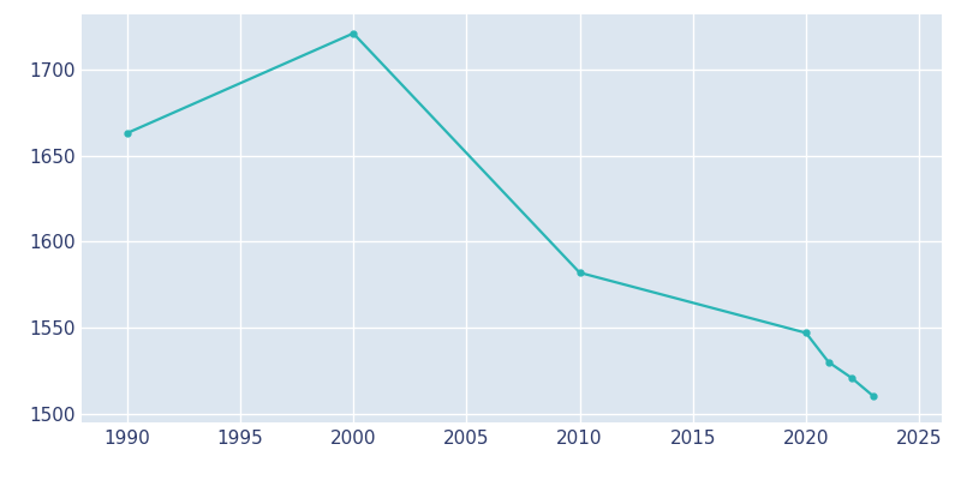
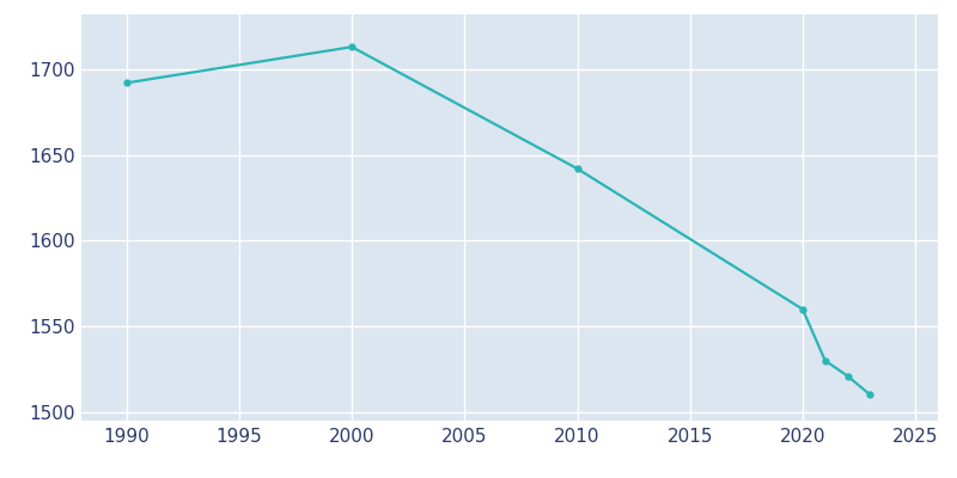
1990: 1663 -> 1692
2000: 1721 -> 1713
2010: 1582 -> 1642
2020: 1547 -> 1560
